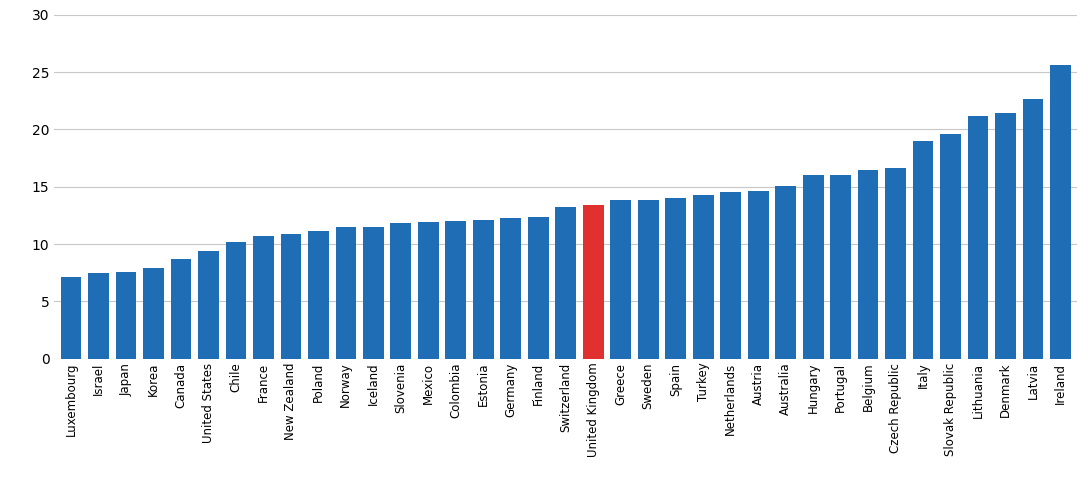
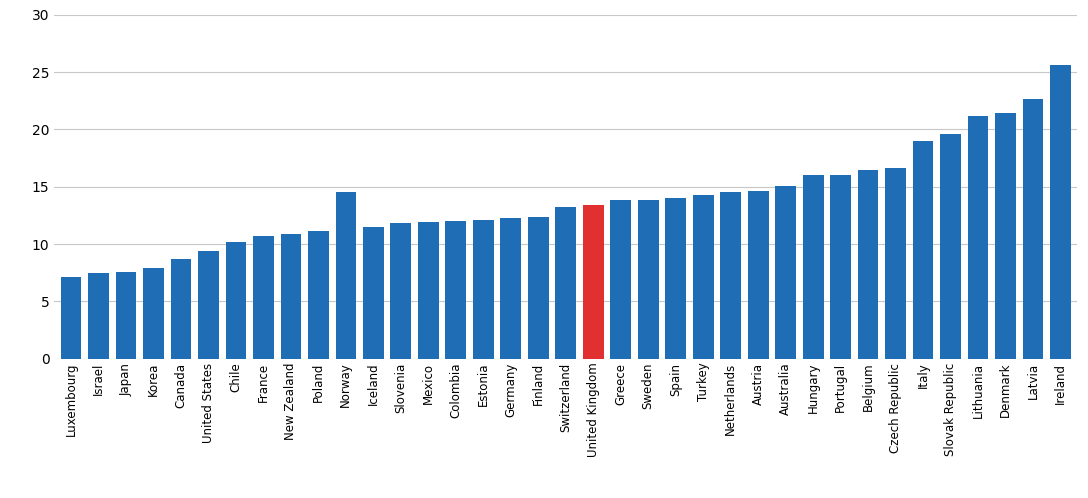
Norway: 11.5 -> 14.5
